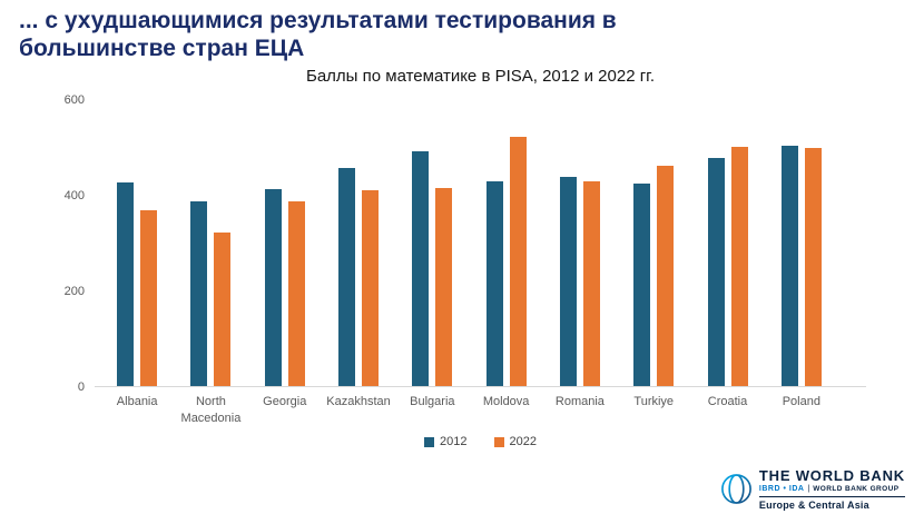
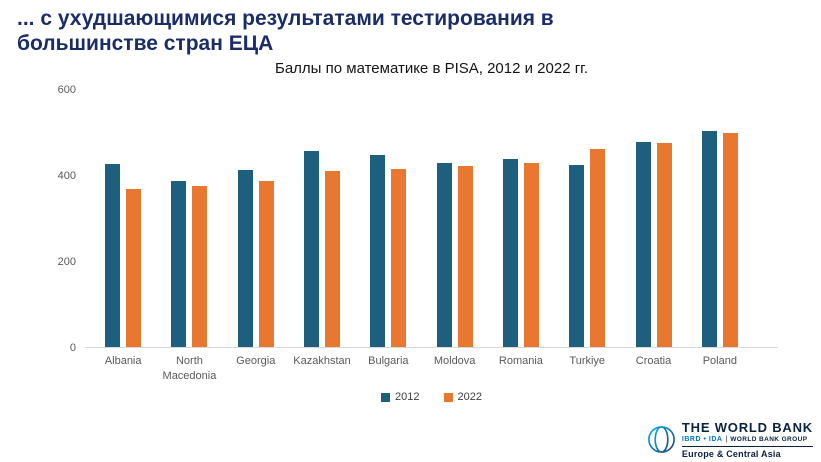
2022/North Macedonia: 320 -> 380
2012/Bulgaria: 490 -> 450
2022/Moldova: 520 -> 420
2022/Croatia: 500 -> 480
